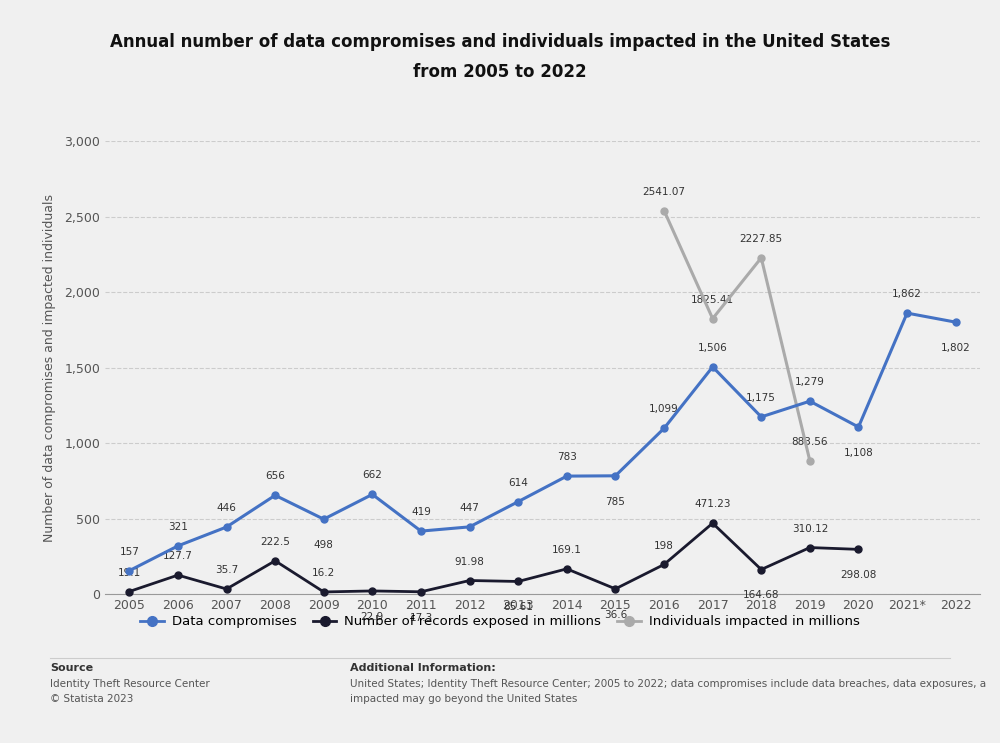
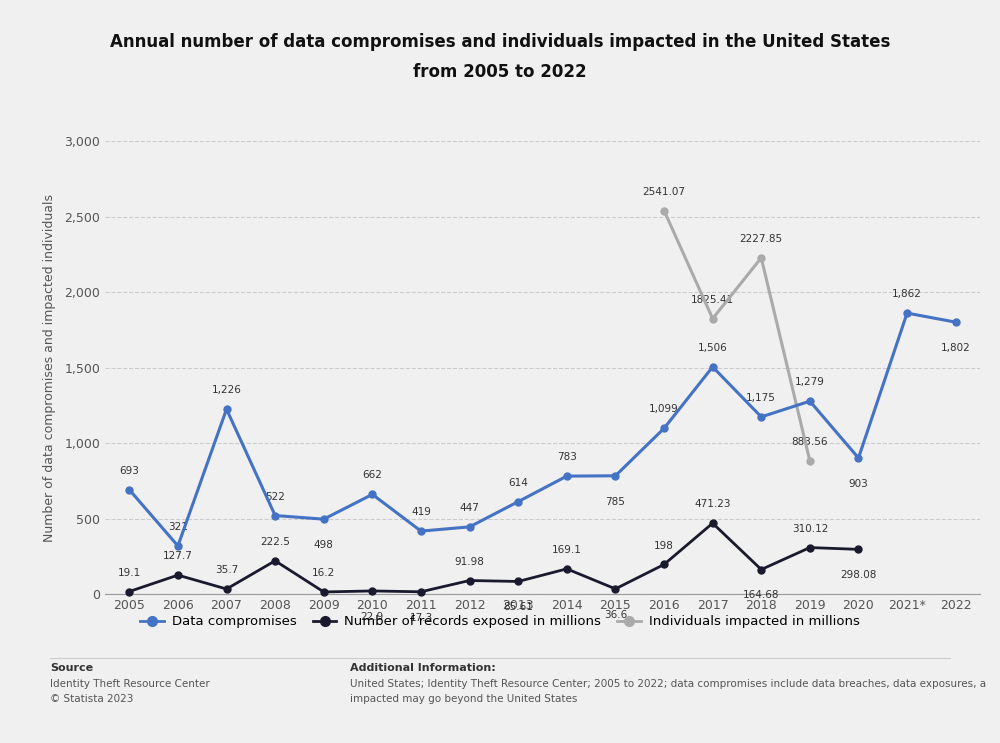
Data compromises/2005: 157 -> 693
Data compromises/2007: 446 -> 1,226
Data compromises/2008: 656 -> 522
Data compromises/2020: 1,108 -> 903
